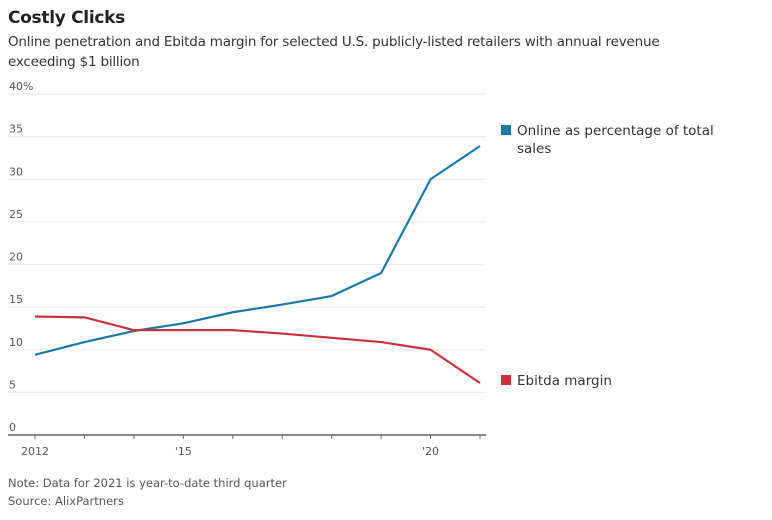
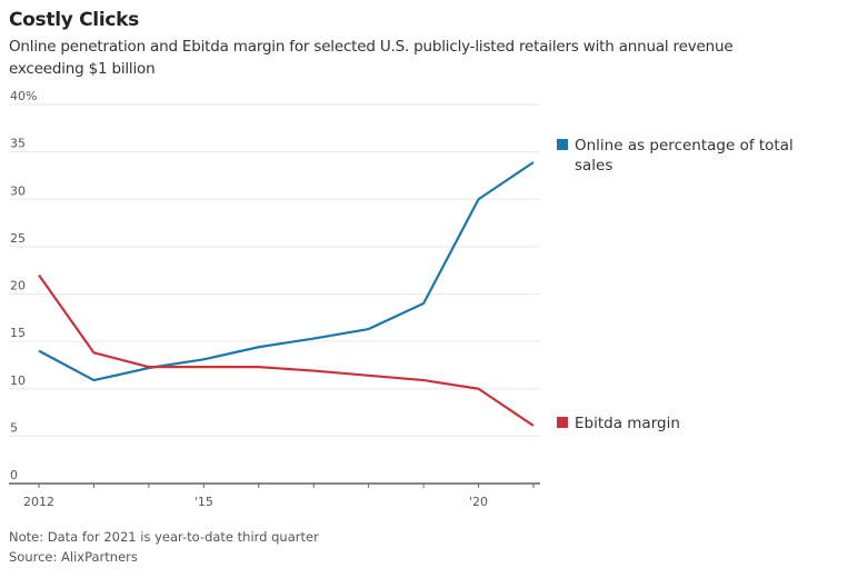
Online as percentage of total sales/2012: 9% -> 14%
Ebitda margin/2012: 14% -> 22%
